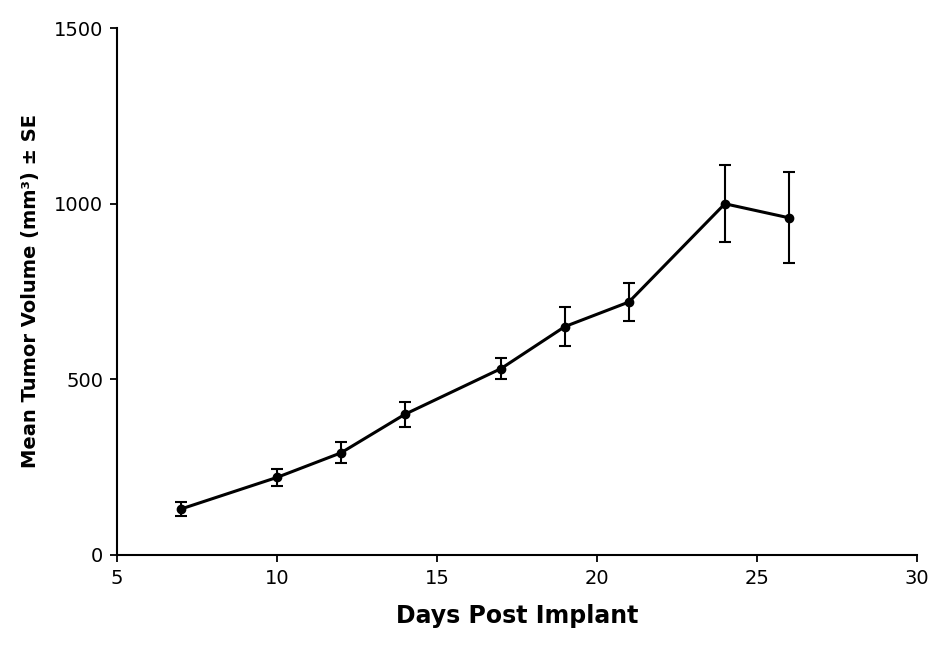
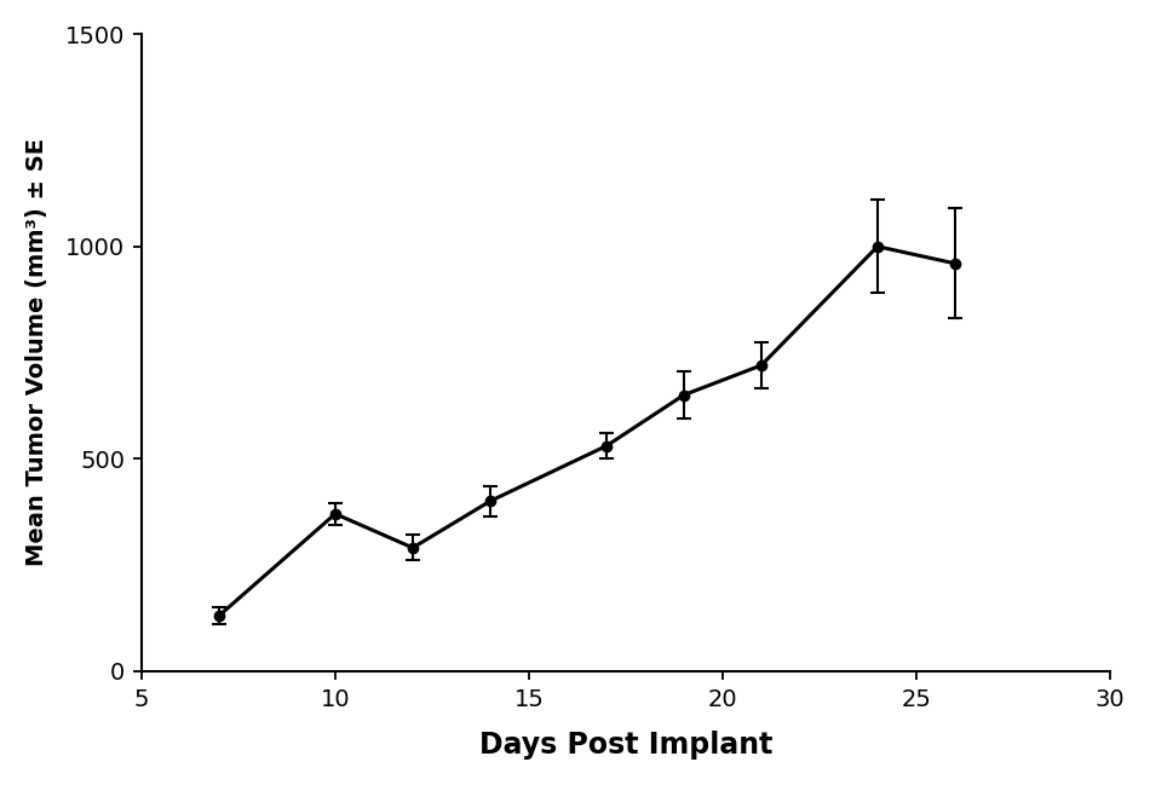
10: 220 -> 370
